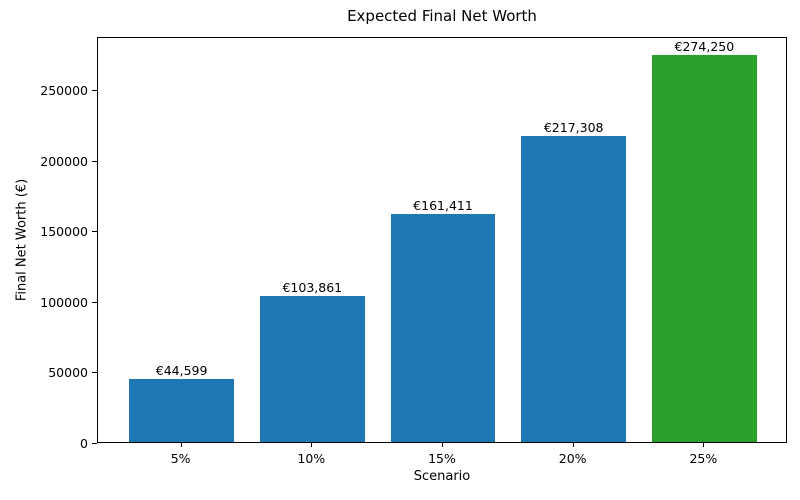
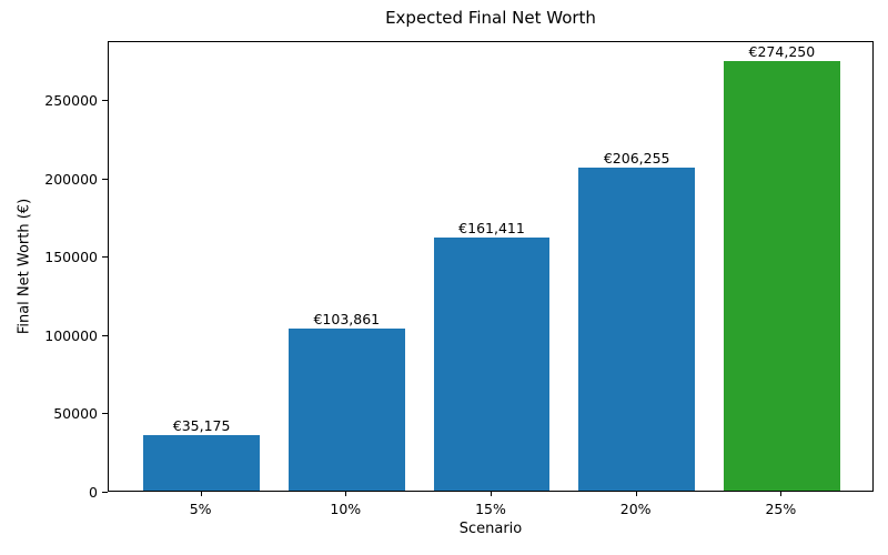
5%: €44,599 -> €35,175
20%: €217,308 -> €206,255
